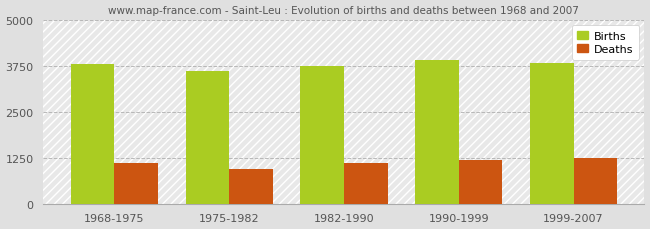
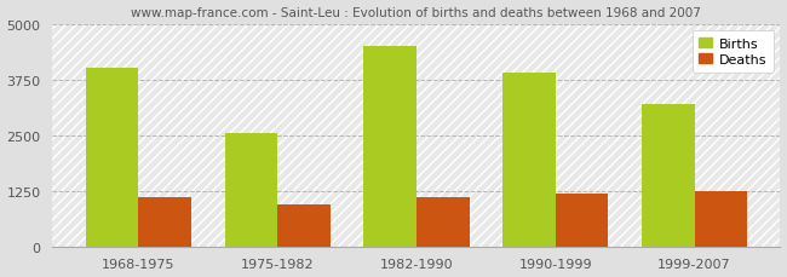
Births/1968-1975: 3800 -> 4000
Births/1975-1982: 3600 -> 2550
Births/1982-1990: 3750 -> 4500
Births/1999-2007: 3830 -> 3200
